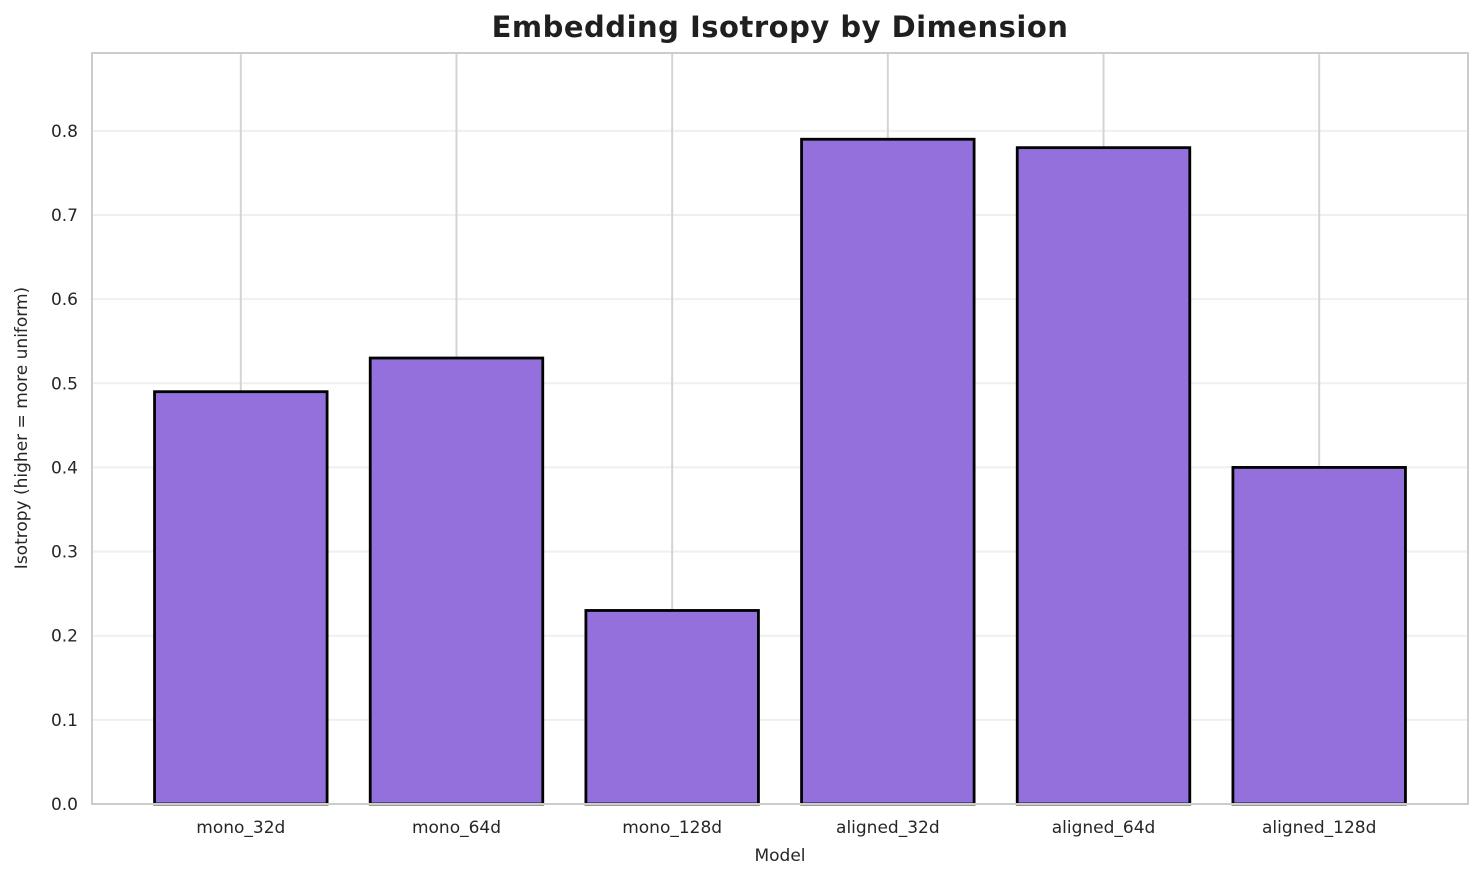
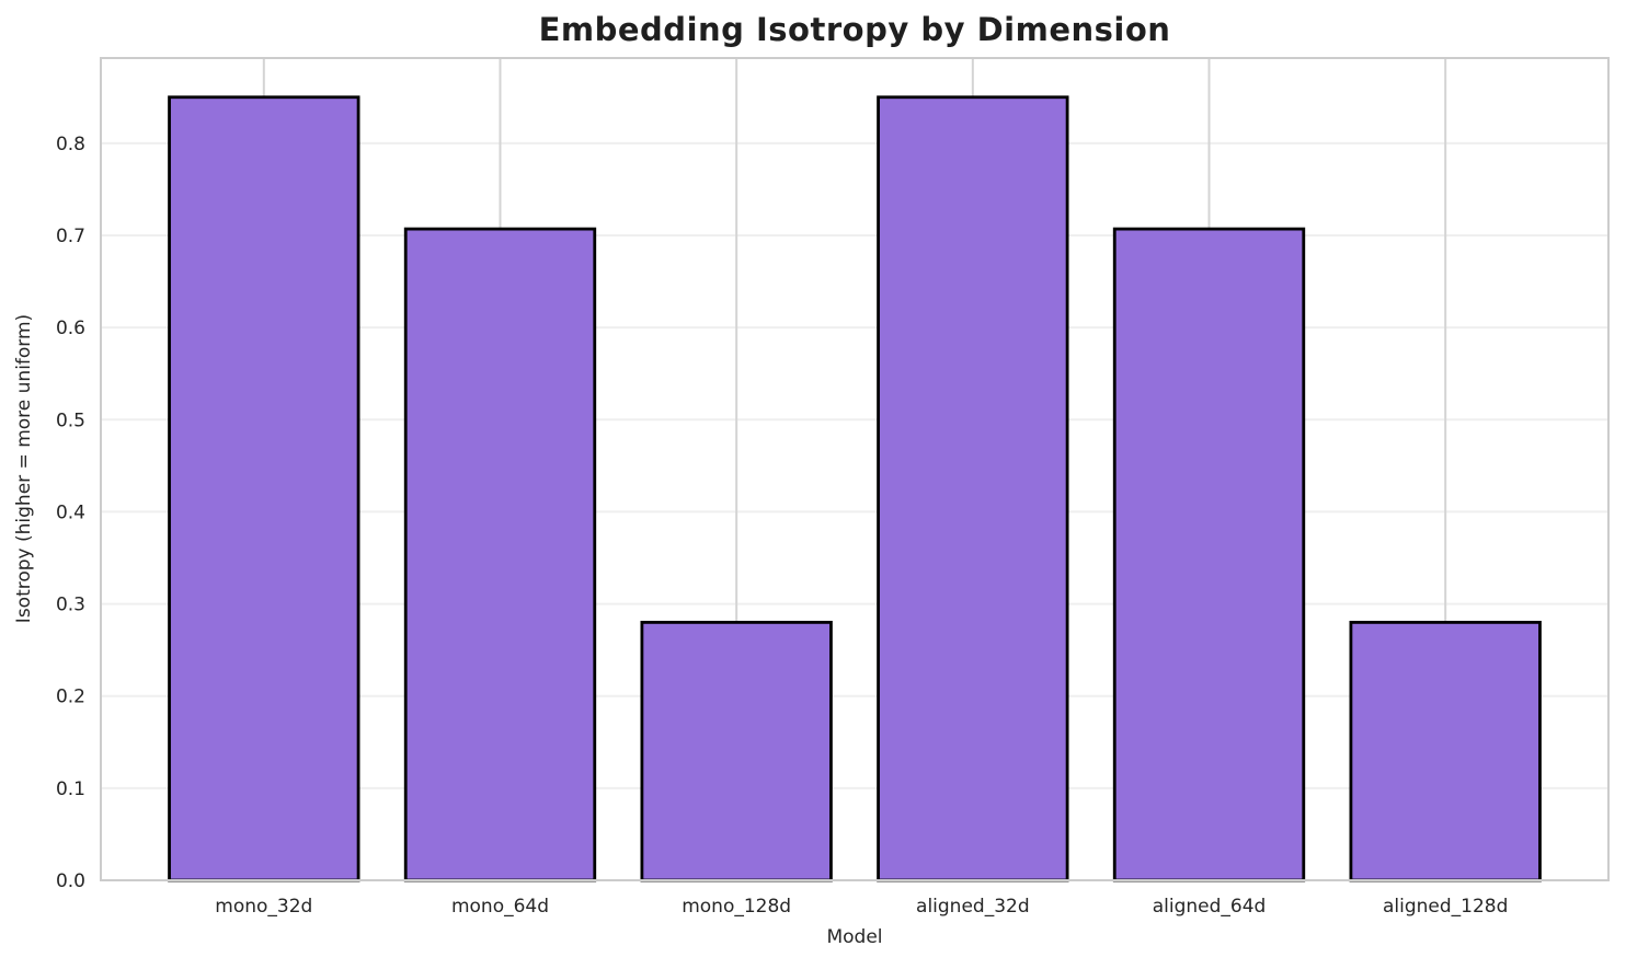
mono_32d: 0.49 -> 0.85
mono_64d: 0.53 -> 0.71
mono_128d: 0.23 -> 0.28
aligned_32d: 0.79 -> 0.85
aligned_64d: 0.78 -> 0.71
aligned_128d: 0.40 -> 0.28
